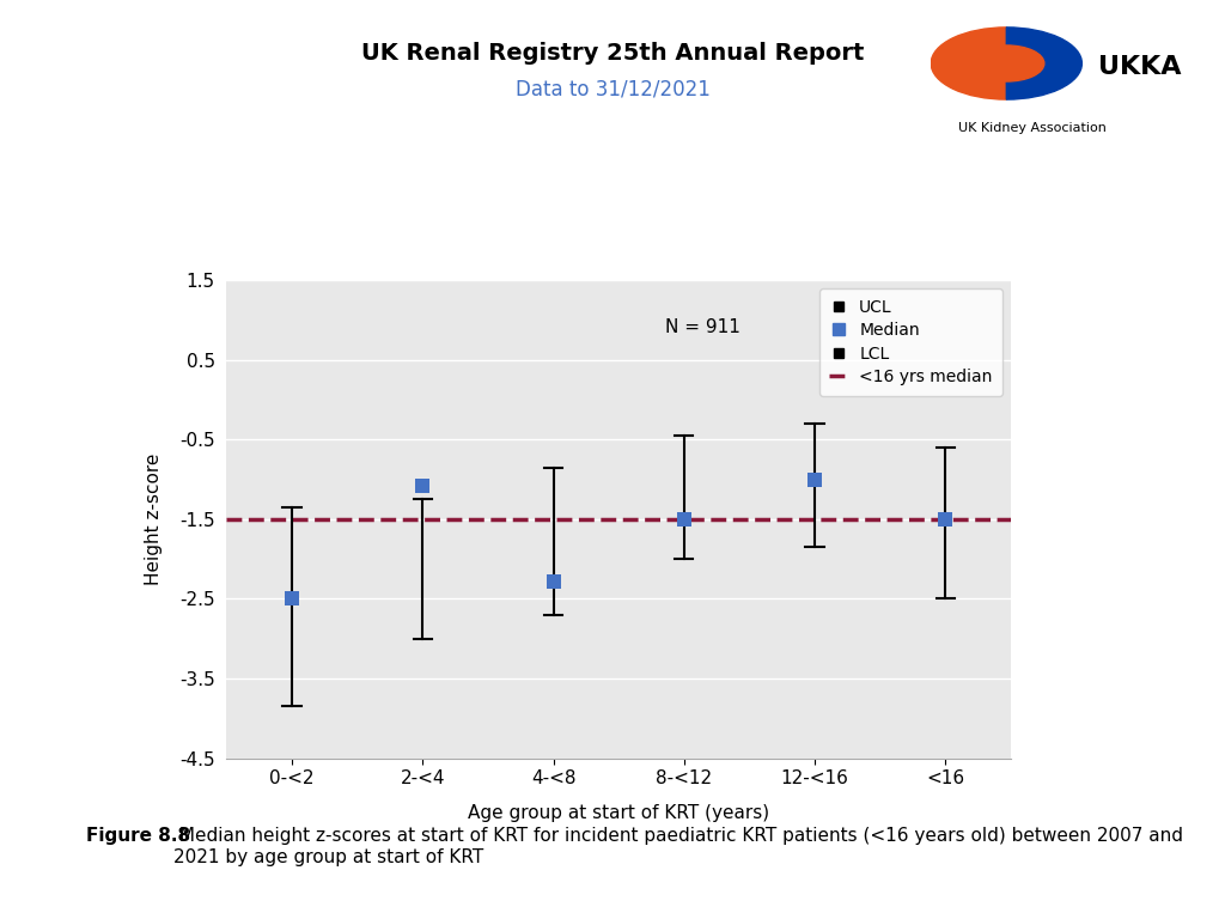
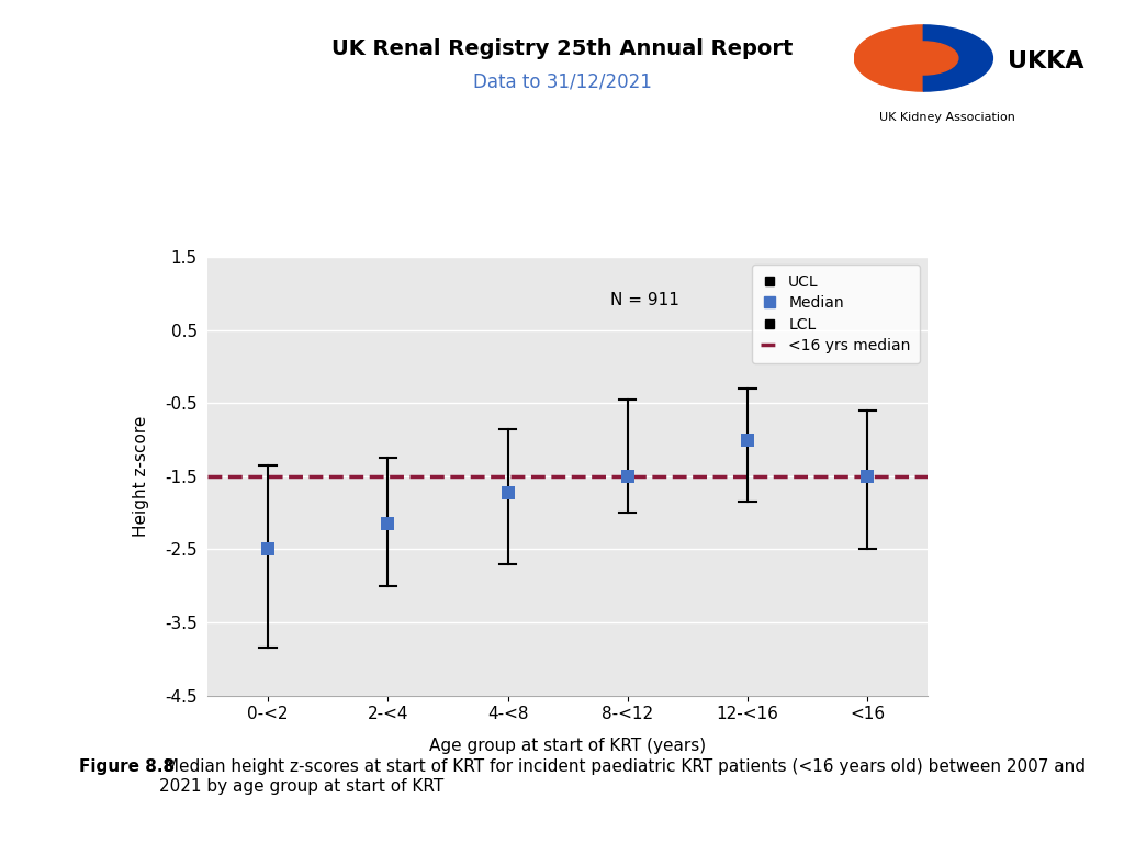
2-<4: -1.08 -> -2.15
4-<8: -2.28 -> -1.72
